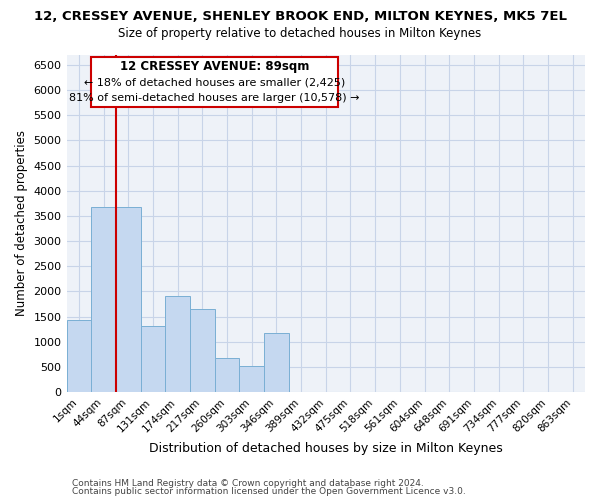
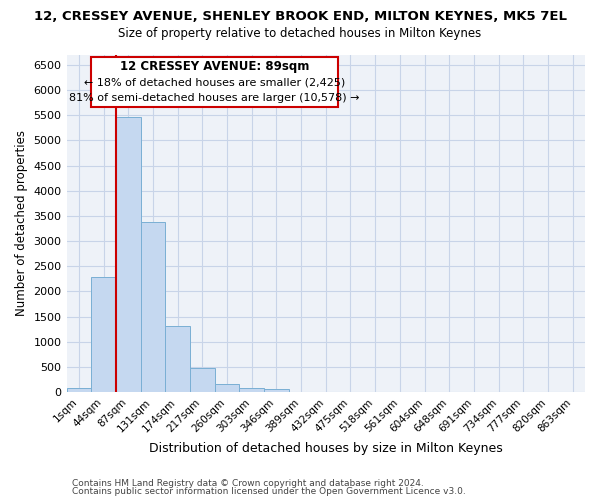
1sqm: 1440 -> 80
44sqm: 3680 -> 2280
87sqm: 3680 -> 5470
131sqm: 1320 -> 3380
174sqm: 1900 -> 1310
217sqm: 1640 -> 480
260sqm: 680 -> 160
303sqm: 520 -> 80
346sqm: 1180 -> 60
